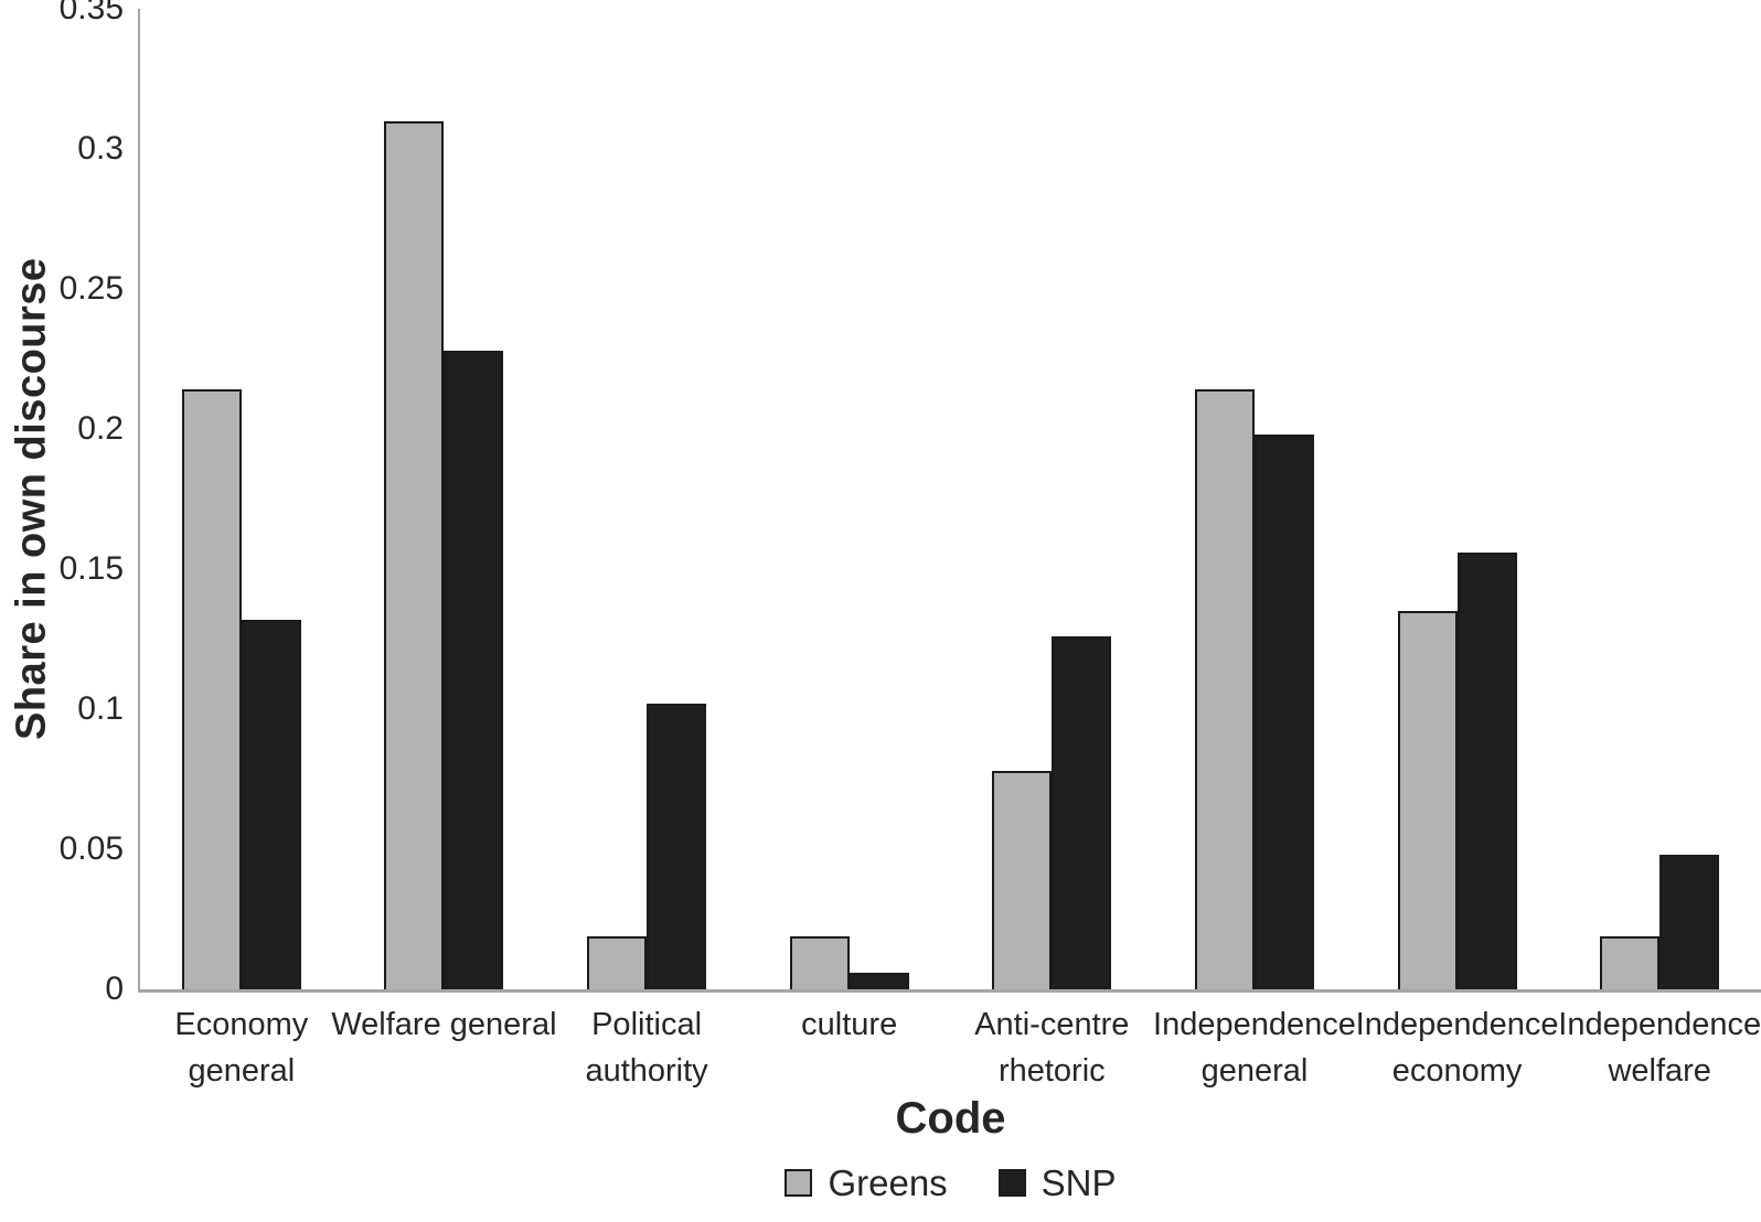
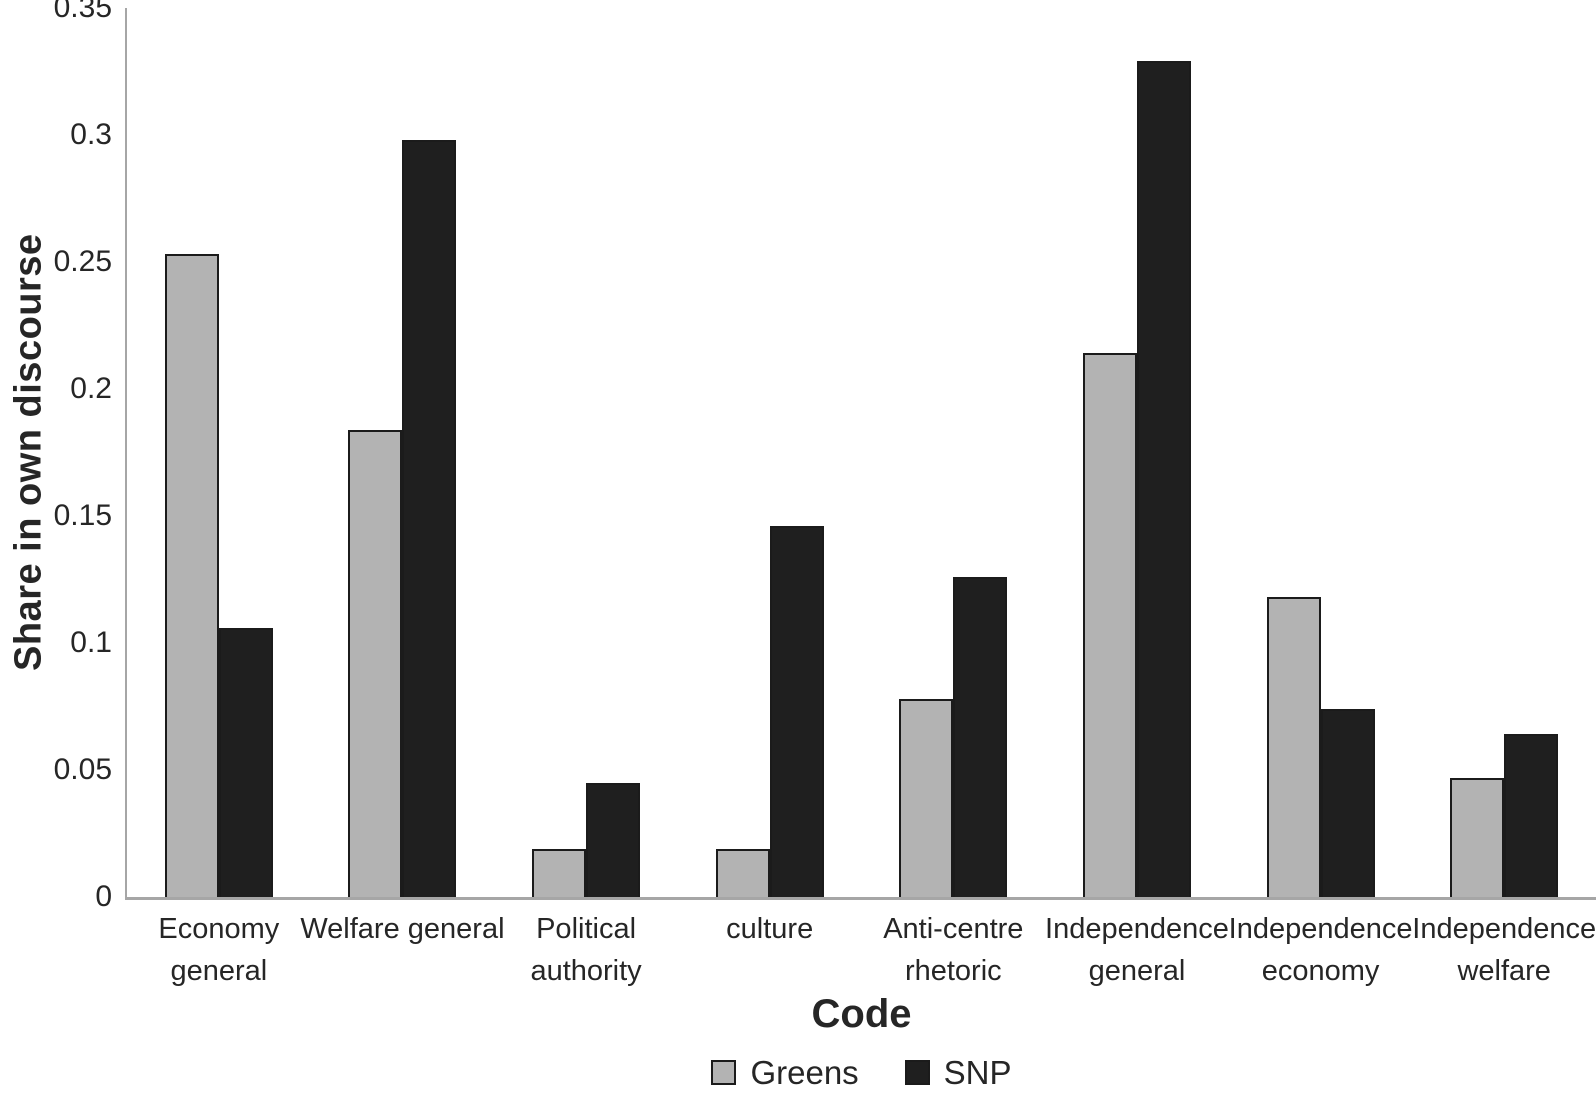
Greens/Economy general: 0.214 -> 0.253
SNP/Economy general: 0.132 -> 0.106
Greens/Welfare general: 0.310 -> 0.184
SNP/Welfare general: 0.228 -> 0.298
SNP/Political authority: 0.102 -> 0.045
SNP/culture: 0.006 -> 0.146
SNP/Independence general: 0.198 -> 0.329
Greens/Independence economy: 0.135 -> 0.118
SNP/Independence economy: 0.156 -> 0.074
Greens/Independence welfare: 0.019 -> 0.047
SNP/Independence welfare: 0.048 -> 0.064
